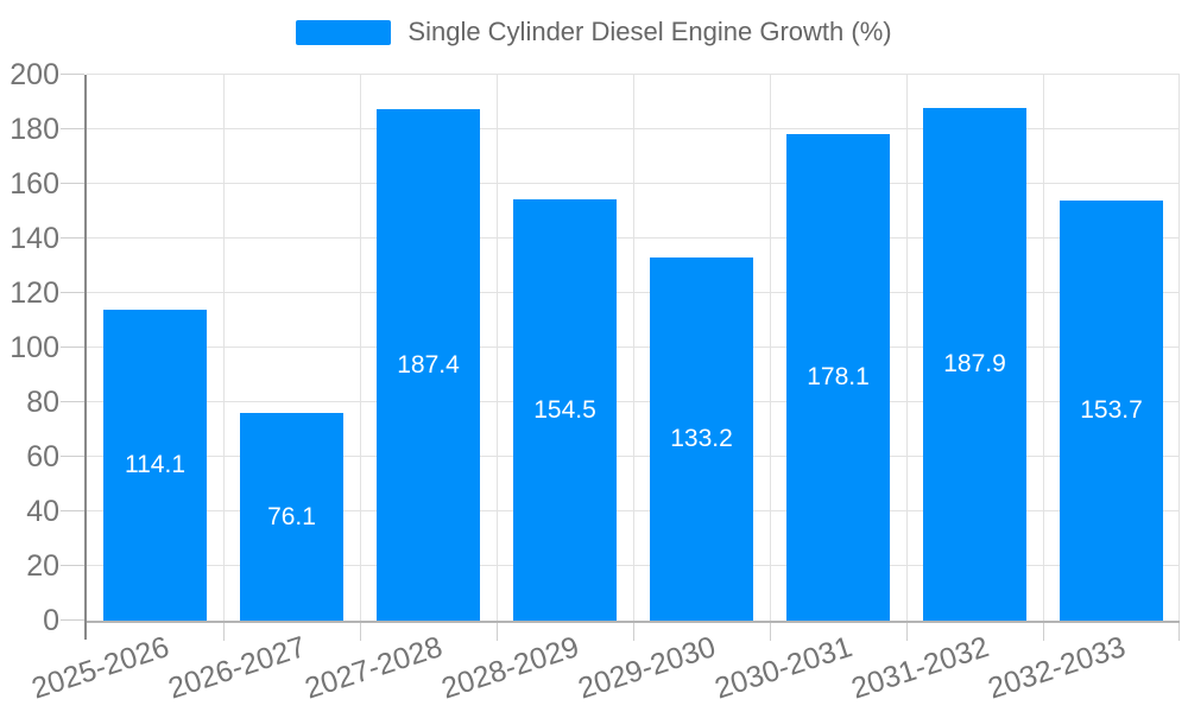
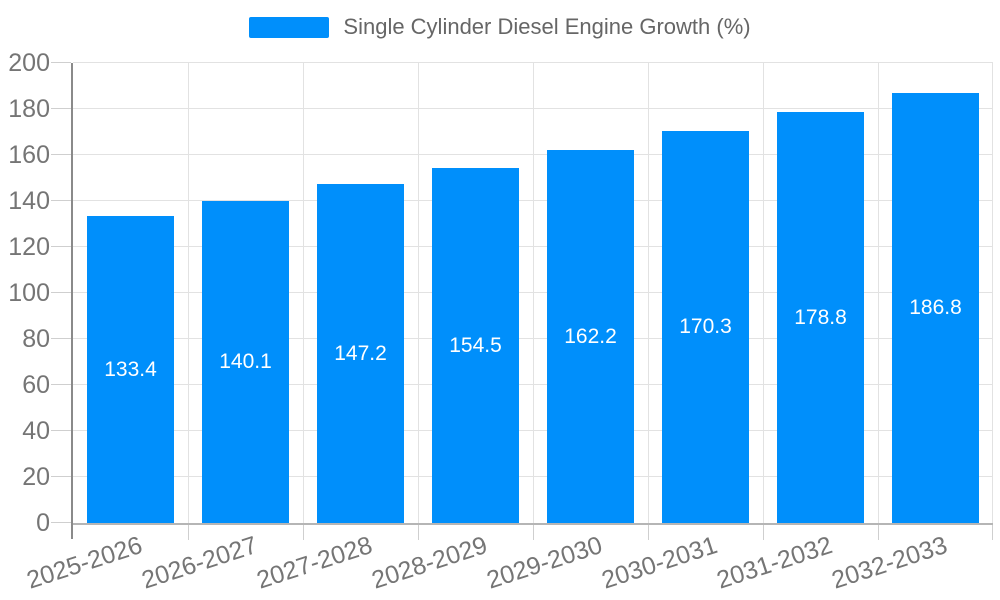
2025-2026: 114.1 -> 133.4
2026-2027: 76.1 -> 140.1
2027-2028: 187.4 -> 147.2
2029-2030: 133.2 -> 162.2
2030-2031: 178.1 -> 170.3
2031-2032: 187.9 -> 178.8
2032-2033: 153.7 -> 186.8
